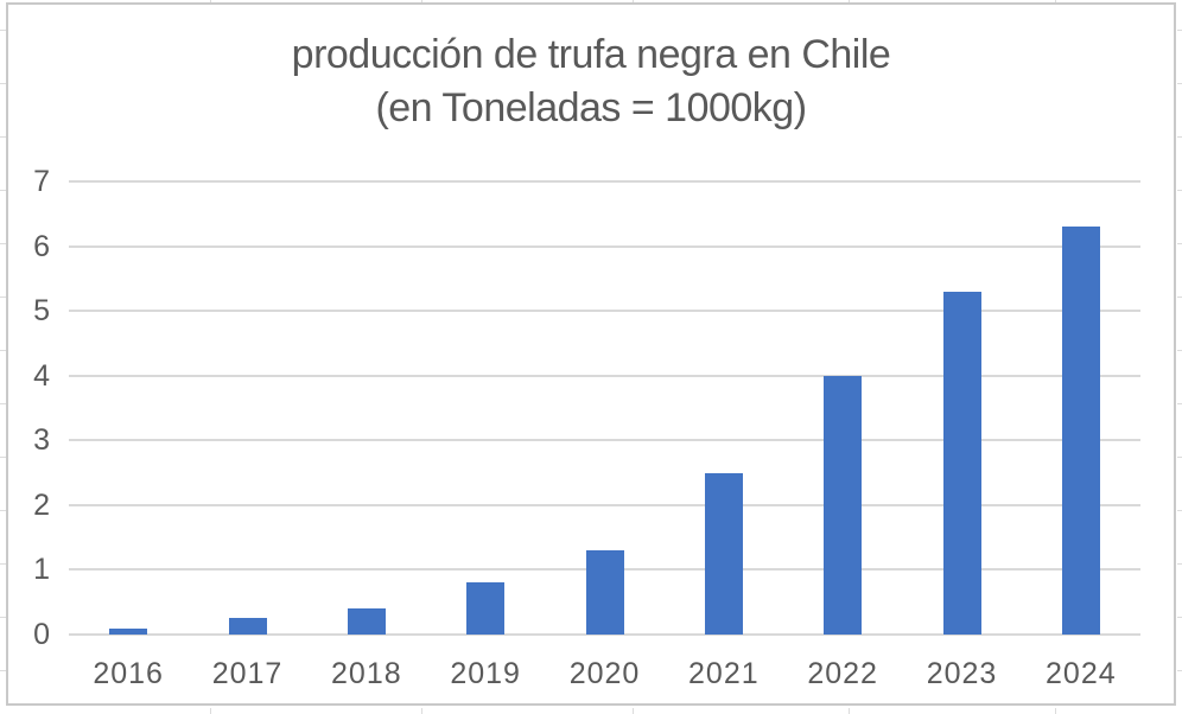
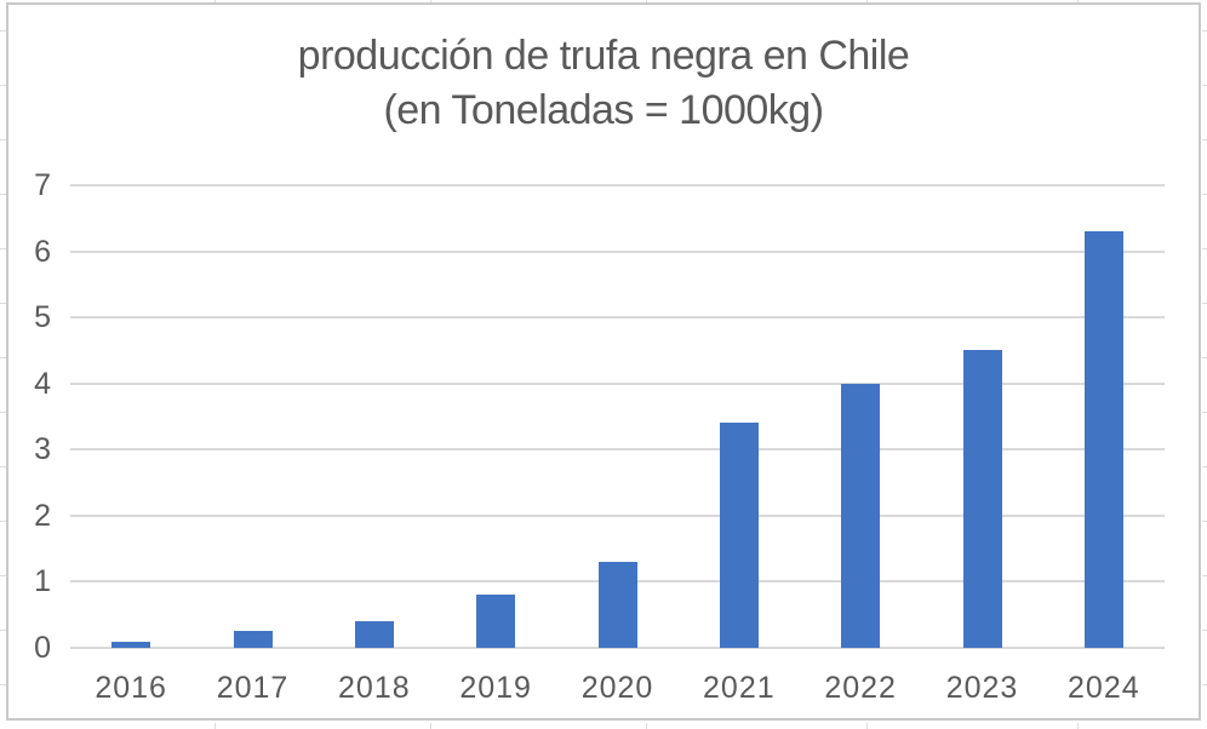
2021: 2.5 -> 3.4
2023: 5.3 -> 4.5
